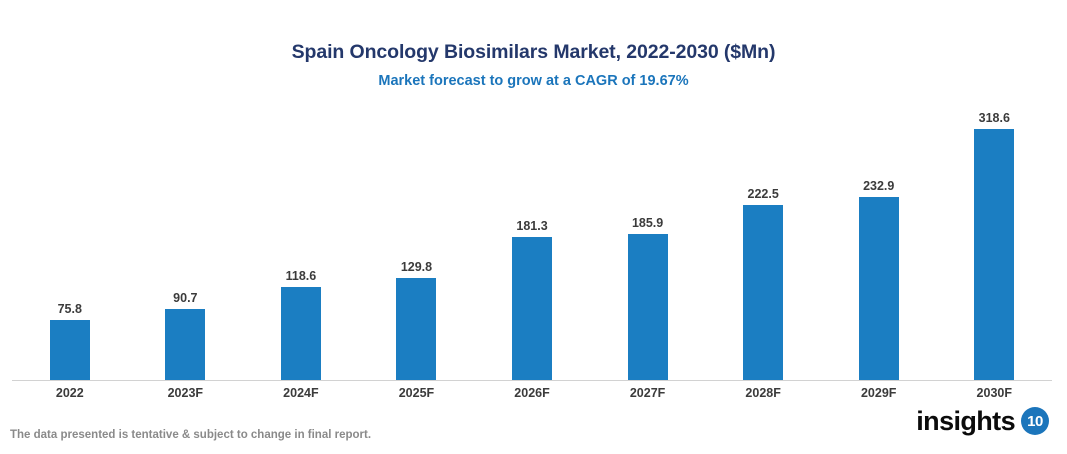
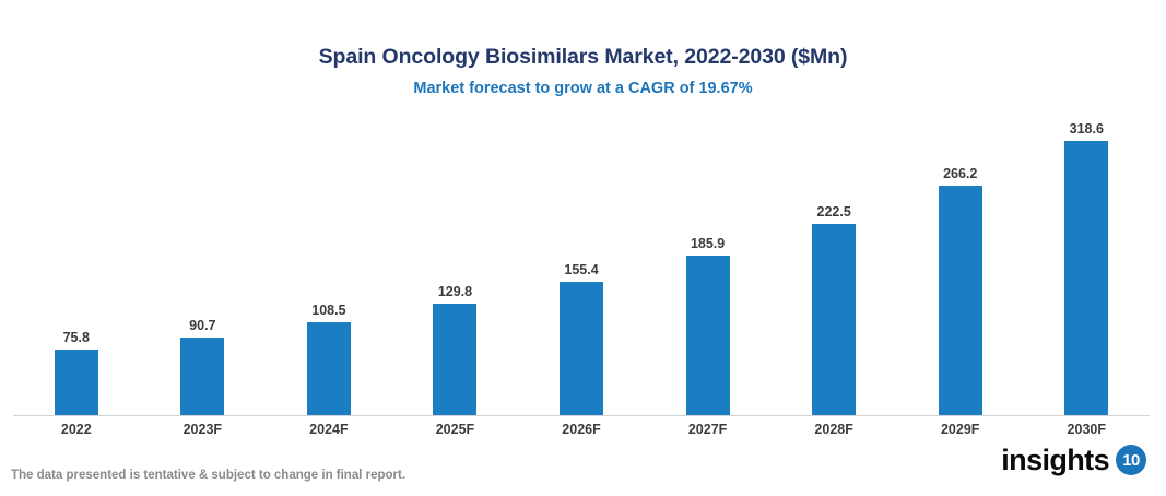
2024F: 118.6 -> 108.5
2026F: 181.3 -> 155.4
2029F: 232.9 -> 266.2
